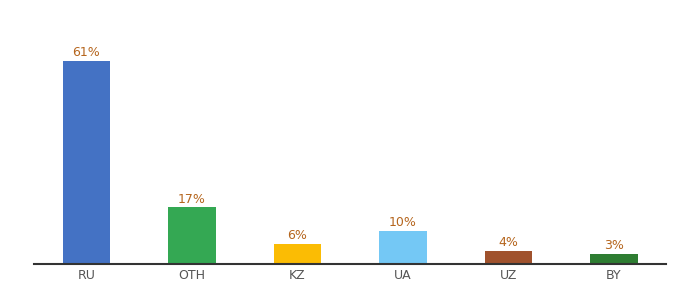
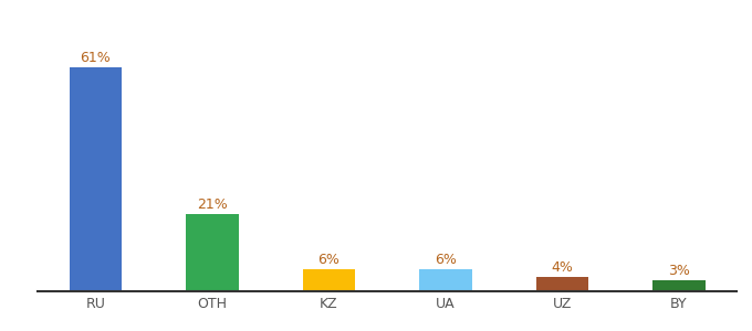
OTH: 17% -> 21%
UA: 10% -> 6%
